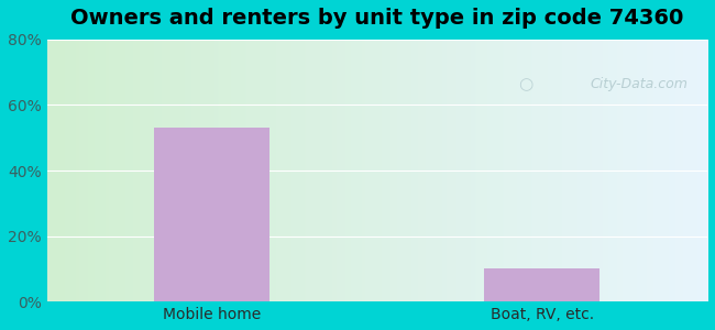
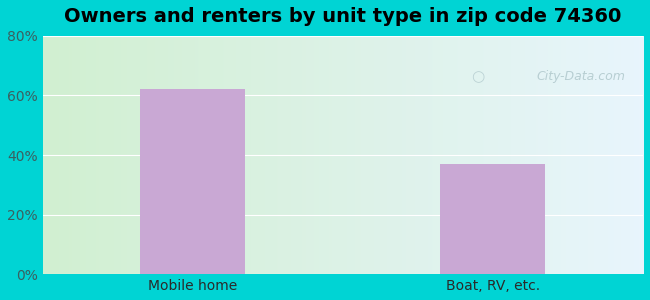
Mobile home: 53% -> 62%
Boat, RV, etc.: 10% -> 37%
